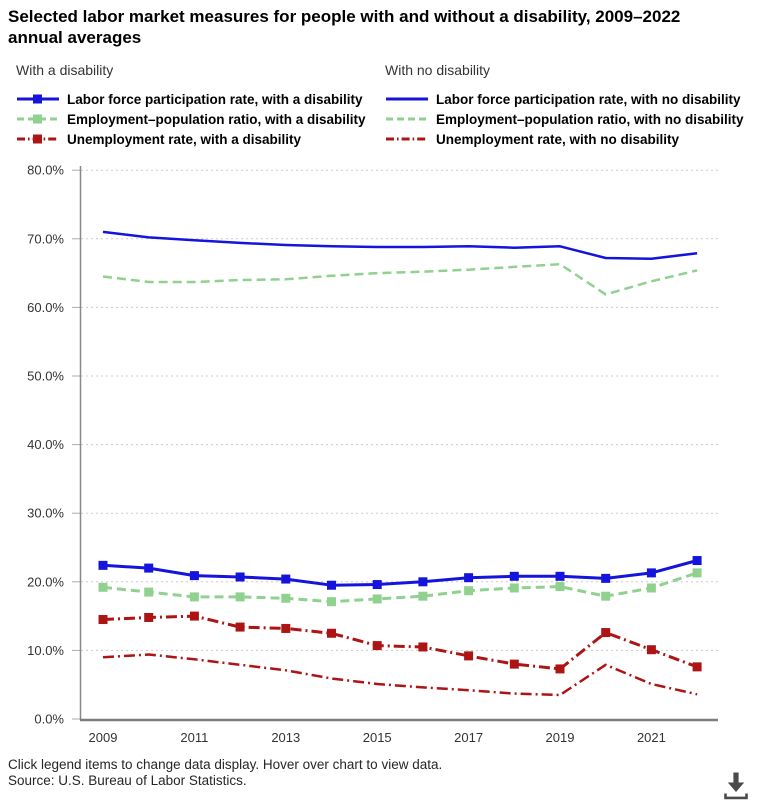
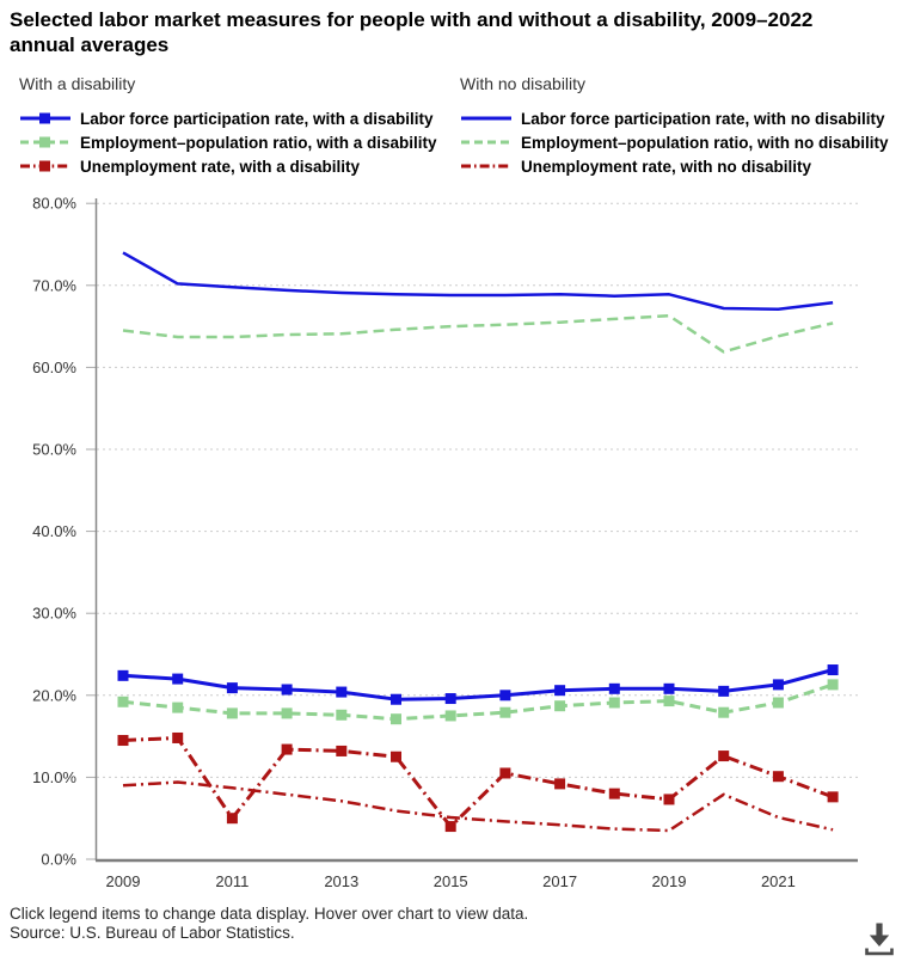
Labor force participation rate, with no disability/2009: 71% -> 74%
Unemployment rate, with a disability/2011: 15% -> 5%
Unemployment rate, with a disability/2015: 11% -> 4%
